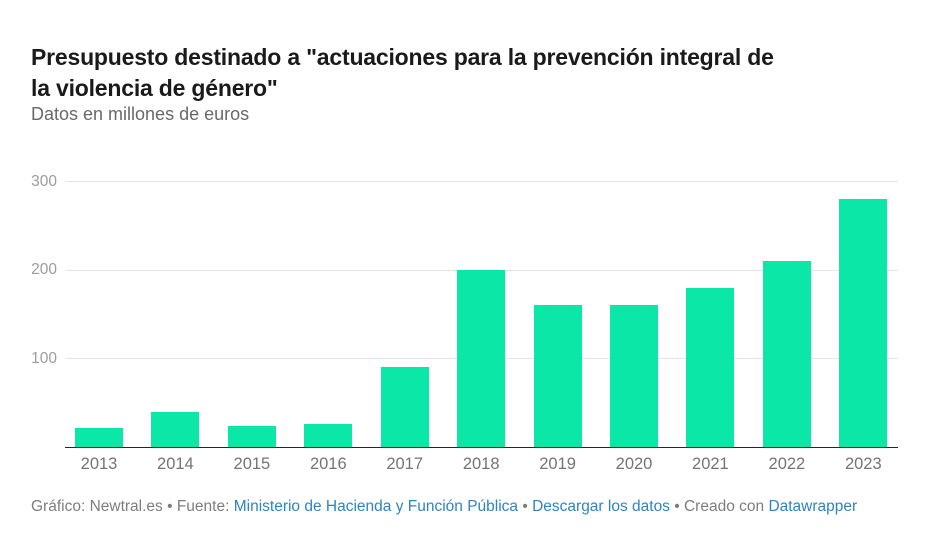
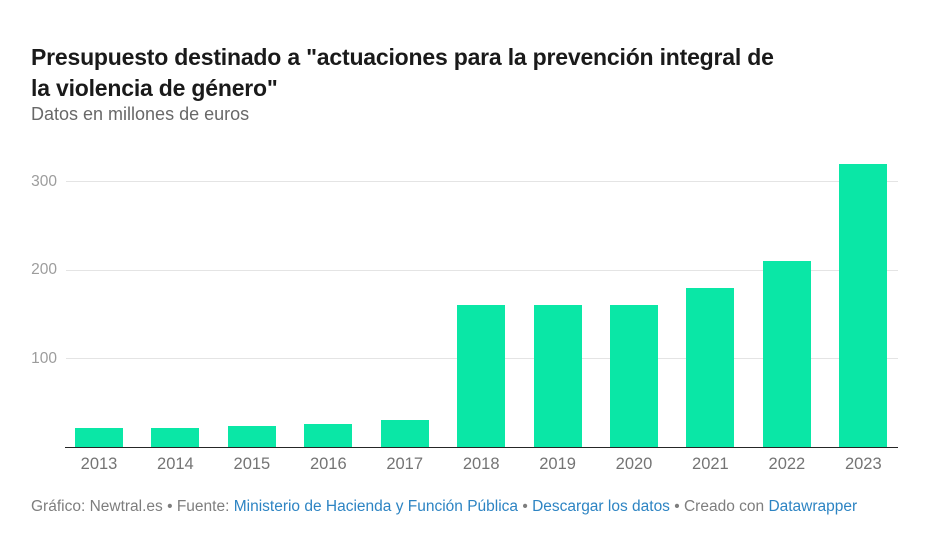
2014: 40 -> 20
2017: 90 -> 30
2018: 200 -> 160
2023: 280 -> 320
